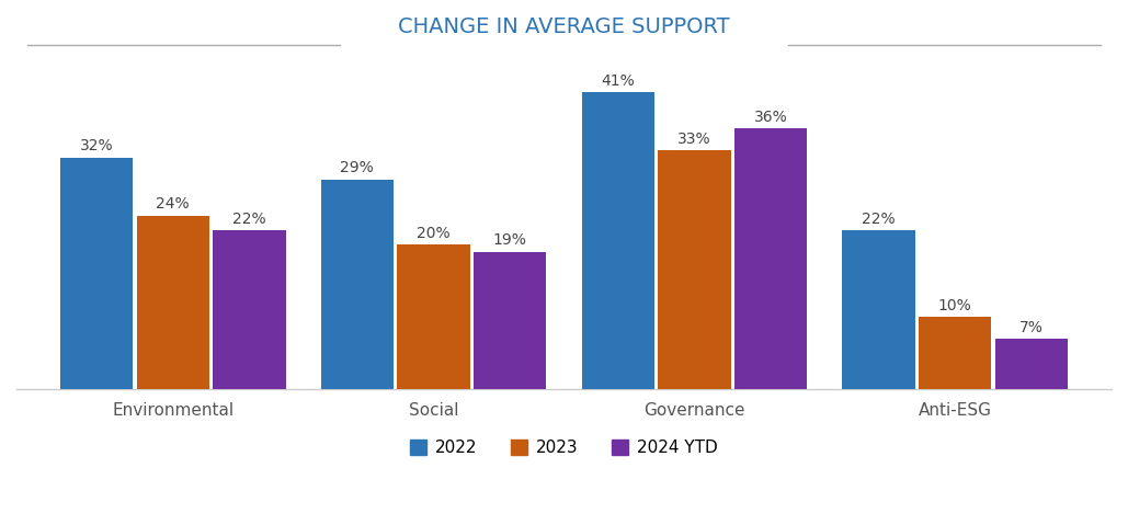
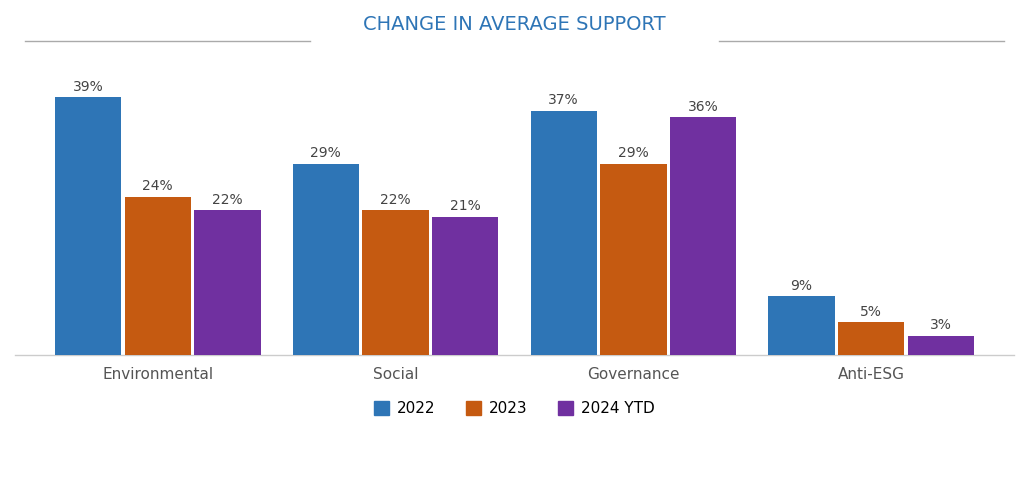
2022/Environmental: 32% -> 39%
2023/Social: 20% -> 22%
2024 YTD/Social: 19% -> 21%
2022/Governance: 41% -> 37%
2023/Governance: 33% -> 29%
2022/Anti-ESG: 22% -> 9%
2023/Anti-ESG: 10% -> 5%
2024 YTD/Anti-ESG: 7% -> 3%
